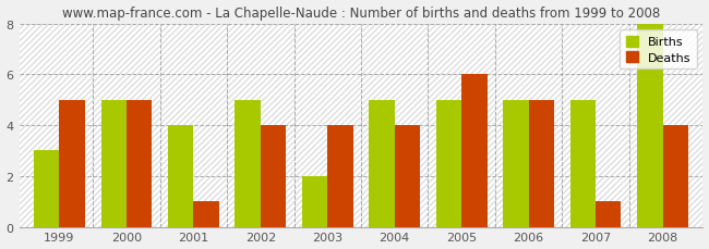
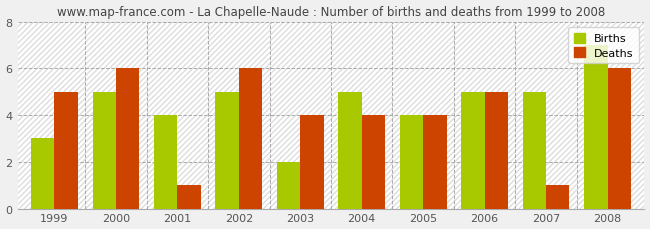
Deaths/2000: 5 -> 6
Deaths/2002: 4 -> 6
Births/2005: 5 -> 4
Deaths/2005: 6 -> 4
Births/2008: 8 -> 7
Deaths/2008: 4 -> 6
